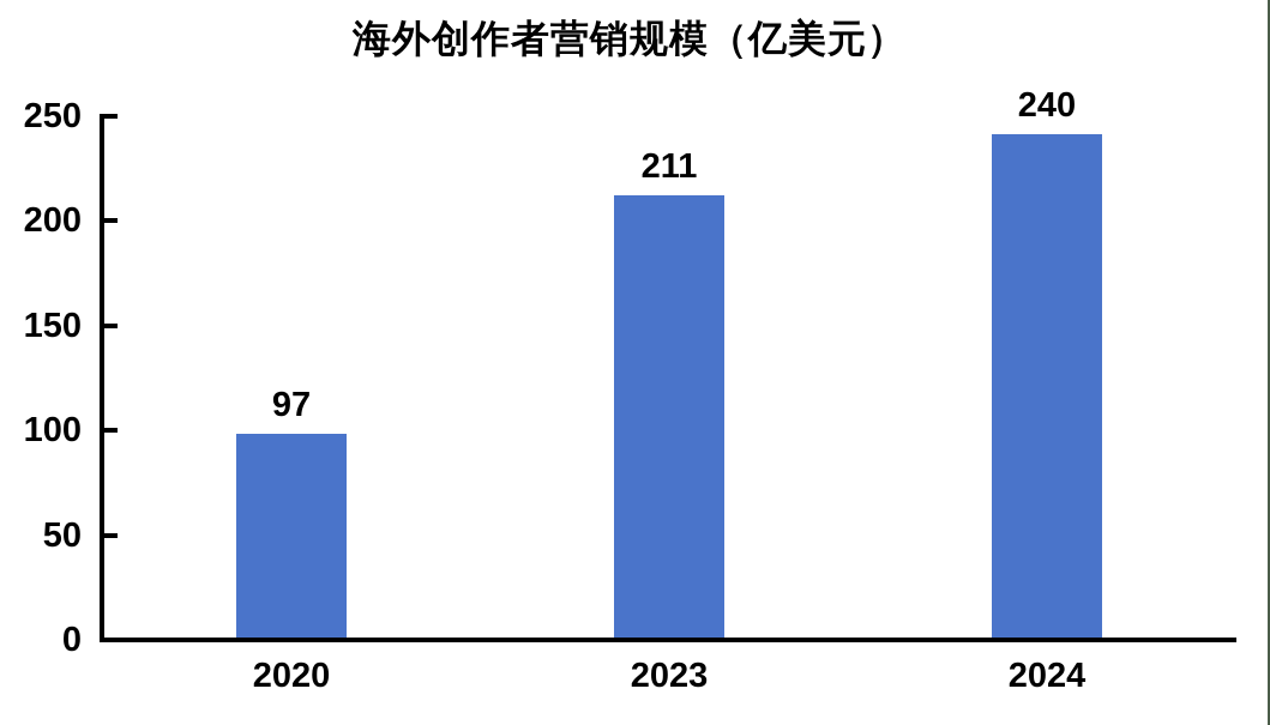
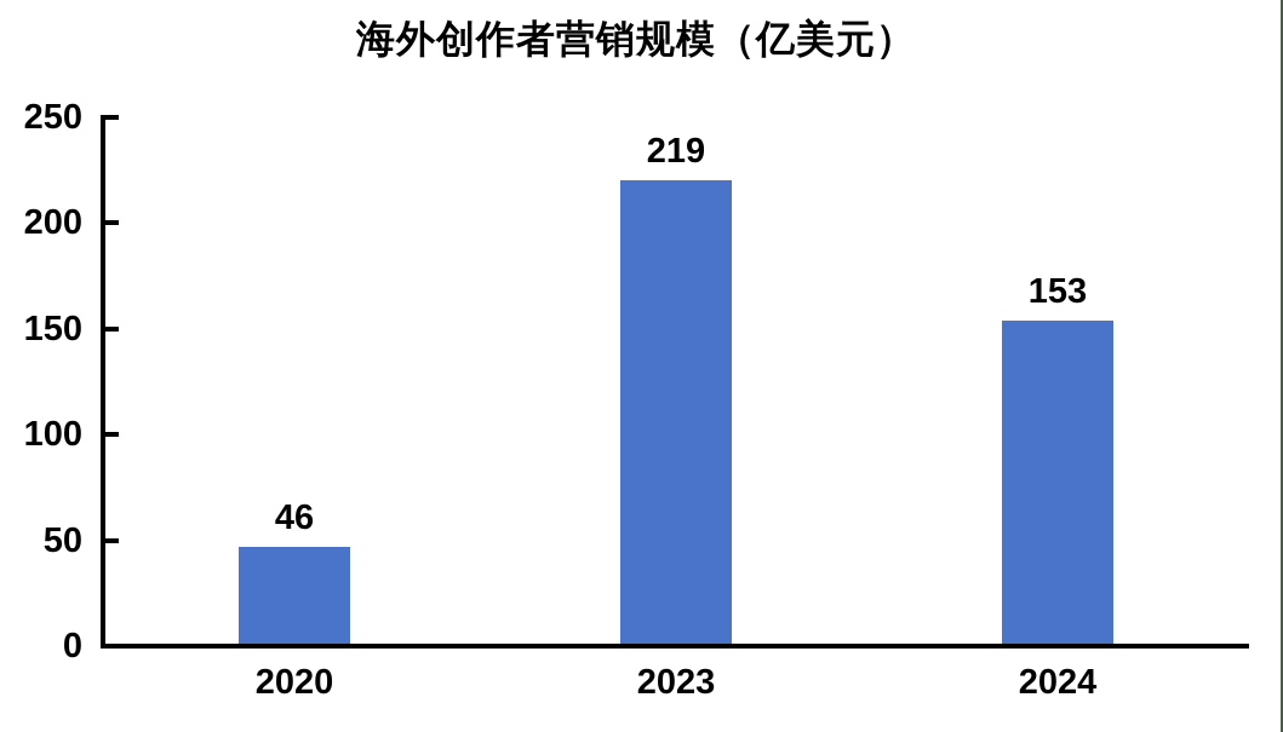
2020: 97 -> 46
2023: 211 -> 219
2024: 240 -> 153
